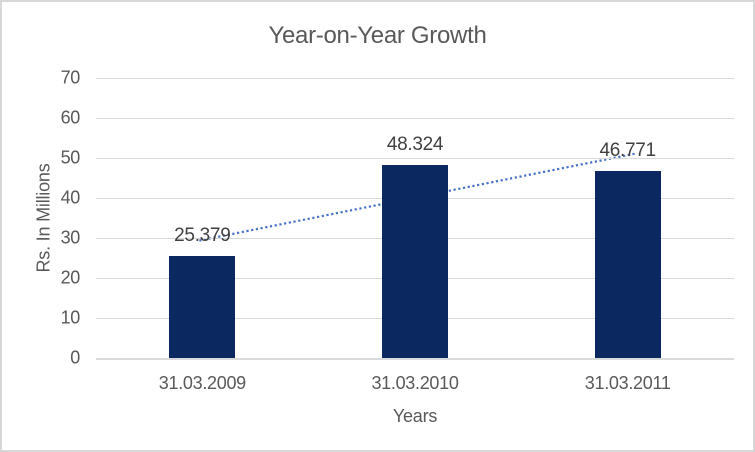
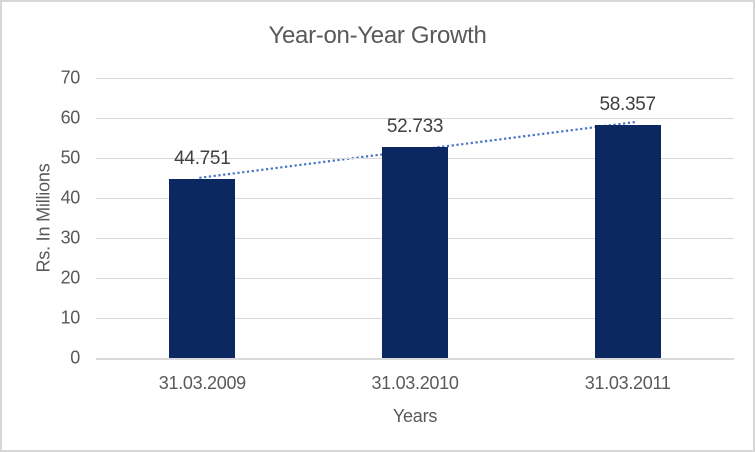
31.03.2009: 25.379 -> 44.751
31.03.2010: 48.324 -> 52.733
31.03.2011: 46.771 -> 58.357
